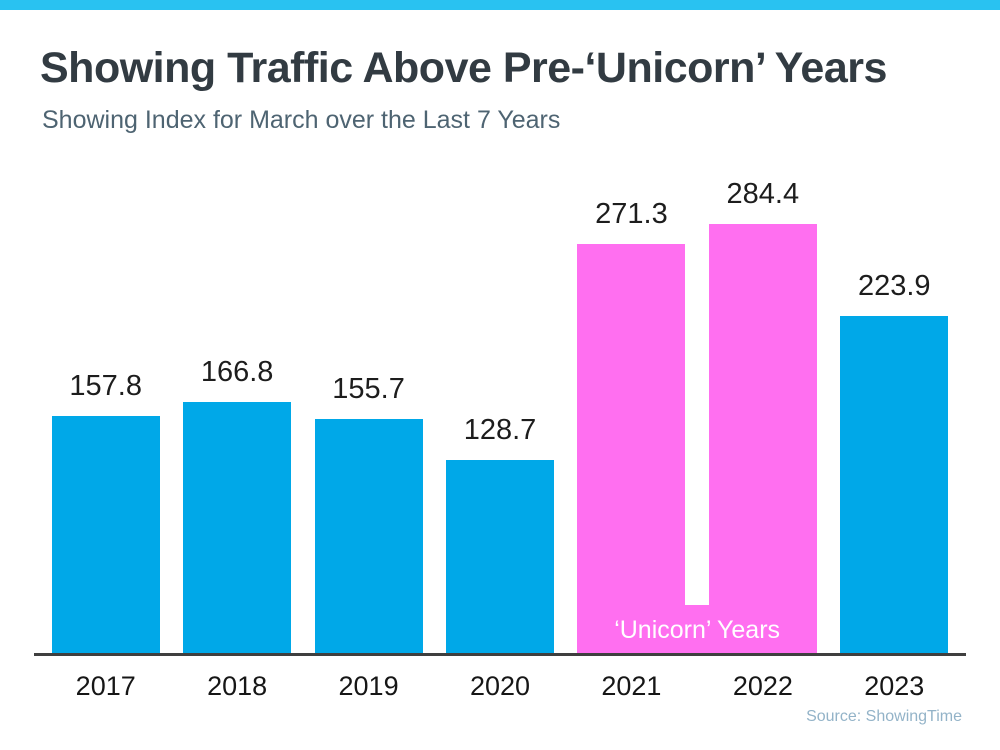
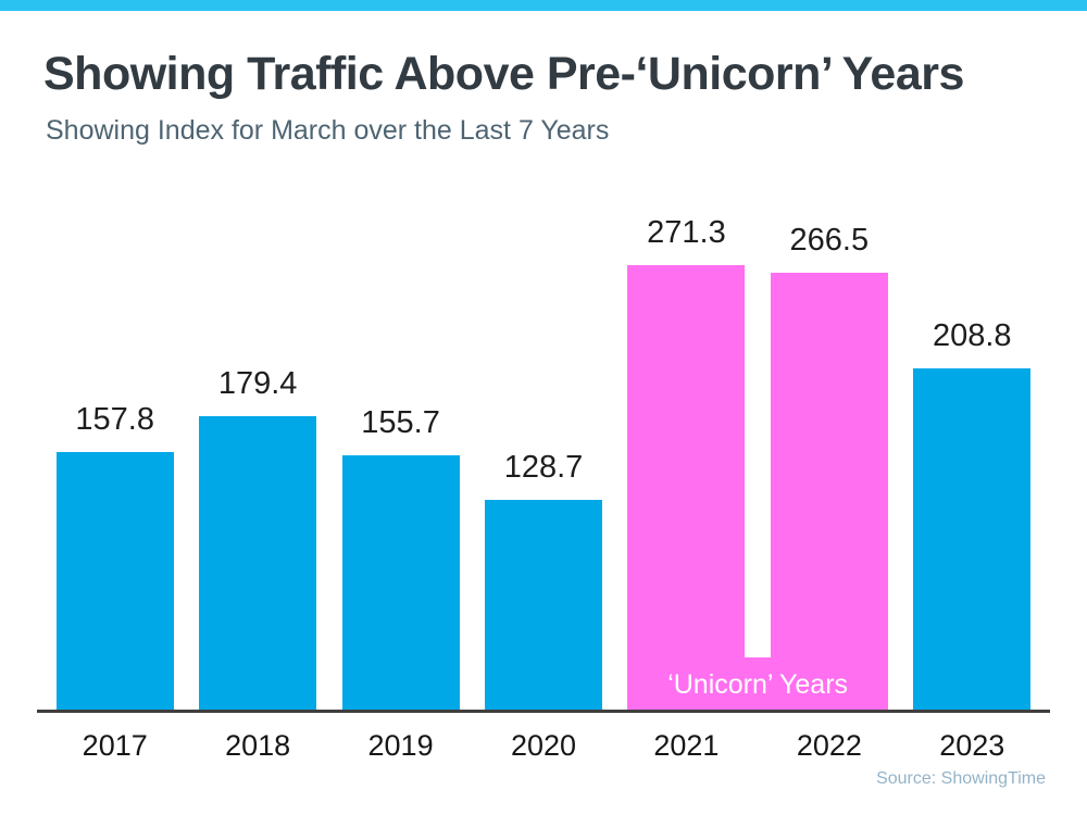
2018: 166.8 -> 179.4
2022: 284.4 -> 266.5
2023: 223.9 -> 208.8
